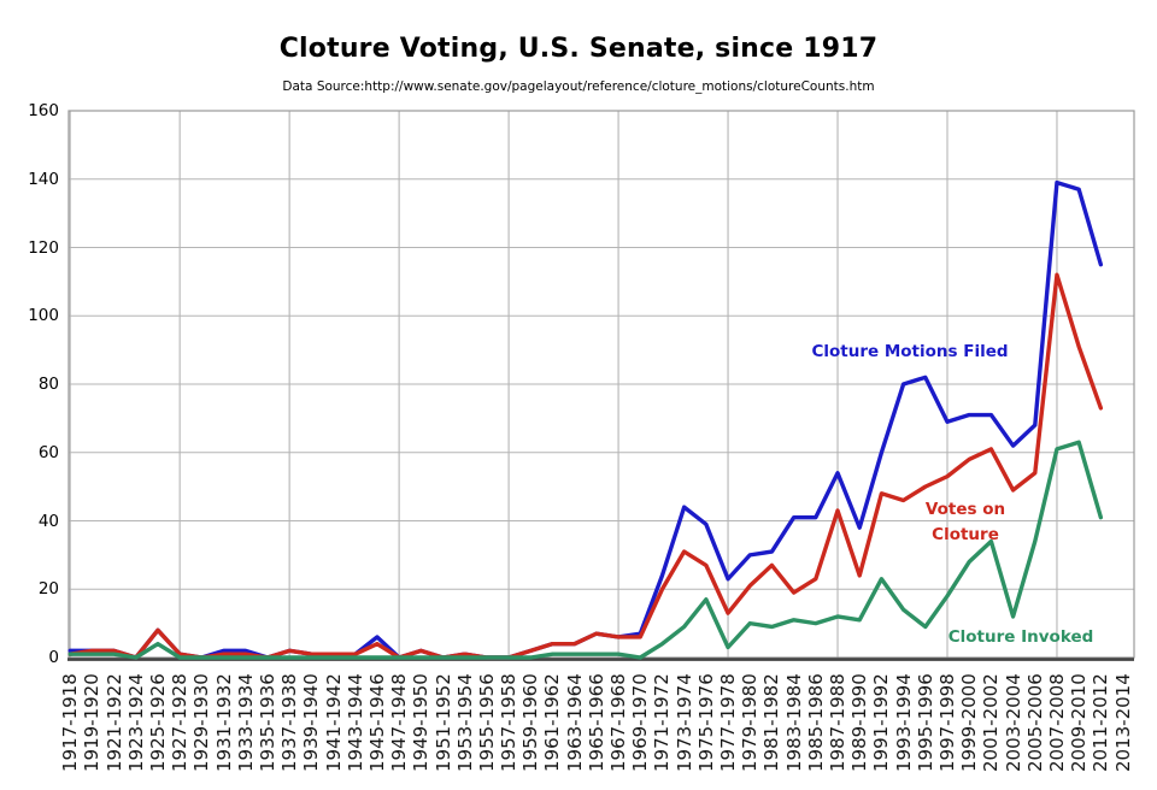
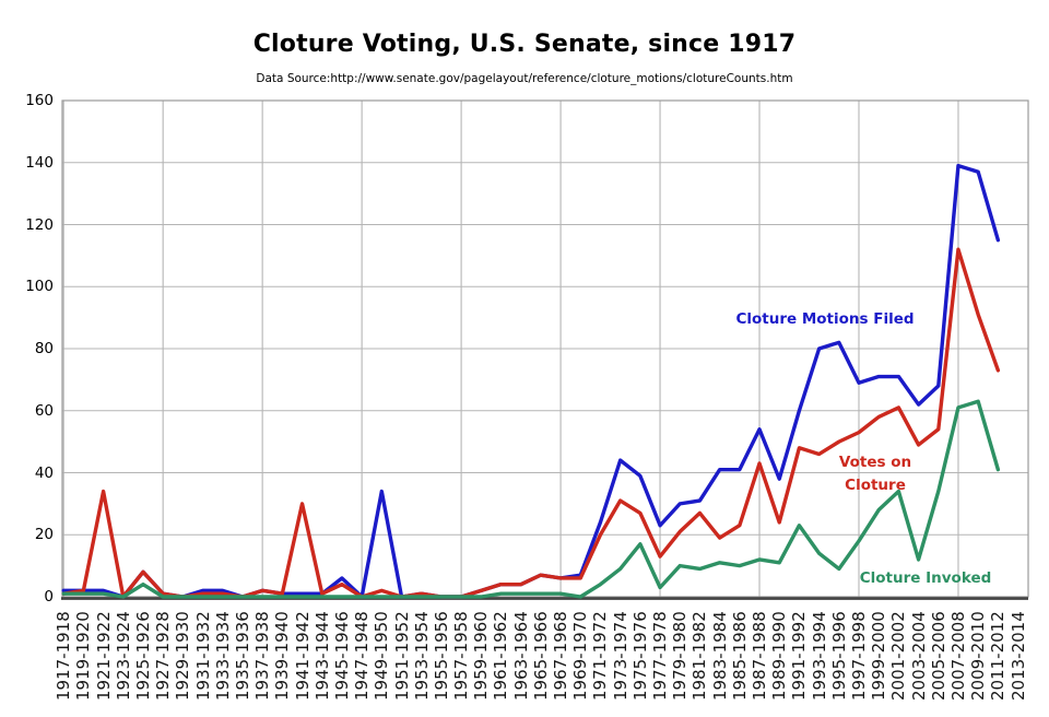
Votes on Cloture/1921-1922: 2 -> 34
Votes on Cloture/1941-1942: 1 -> 30
Cloture Motions Filed/1949-1950: 2 -> 34
